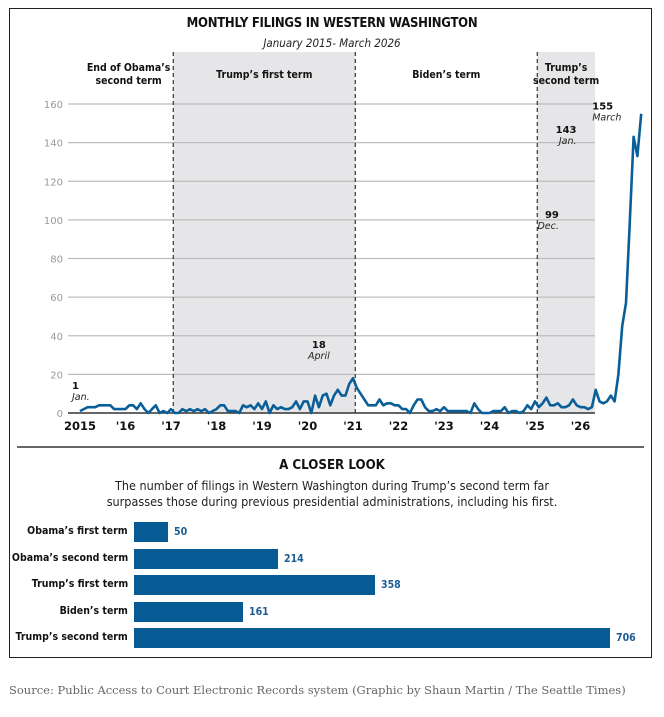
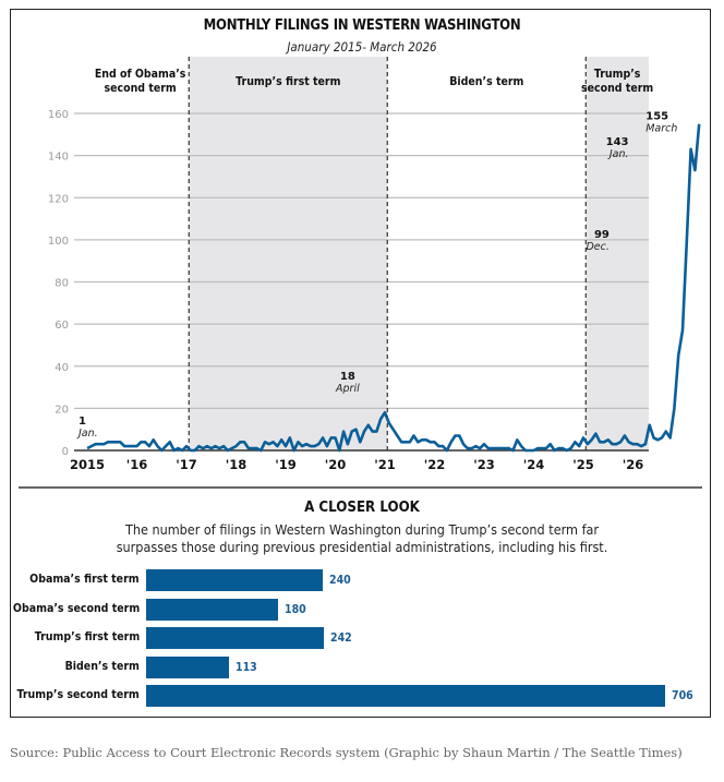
A CLOSER LOOK/Obama’s first term: 50 -> 240
A CLOSER LOOK/Obama’s second term: 214 -> 180
A CLOSER LOOK/Trump’s first term: 358 -> 242
A CLOSER LOOK/Biden’s term: 161 -> 113
